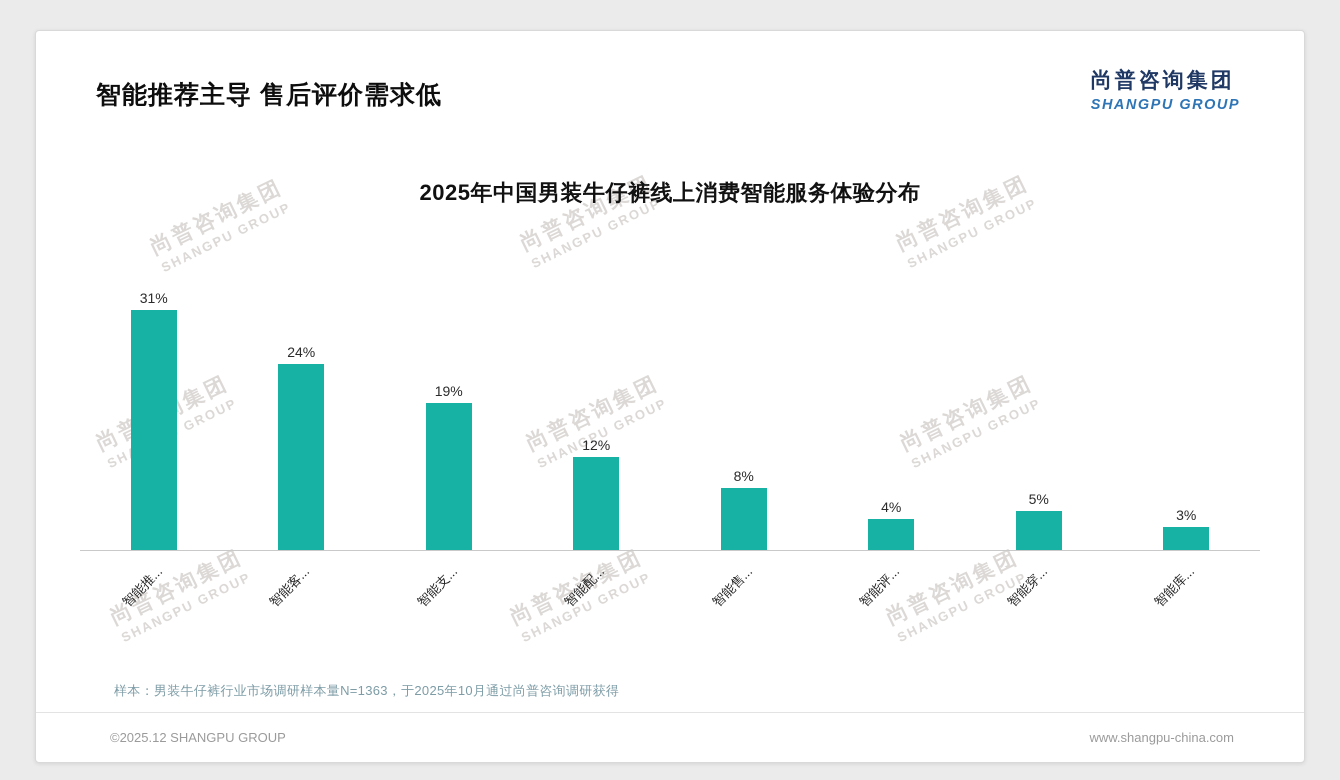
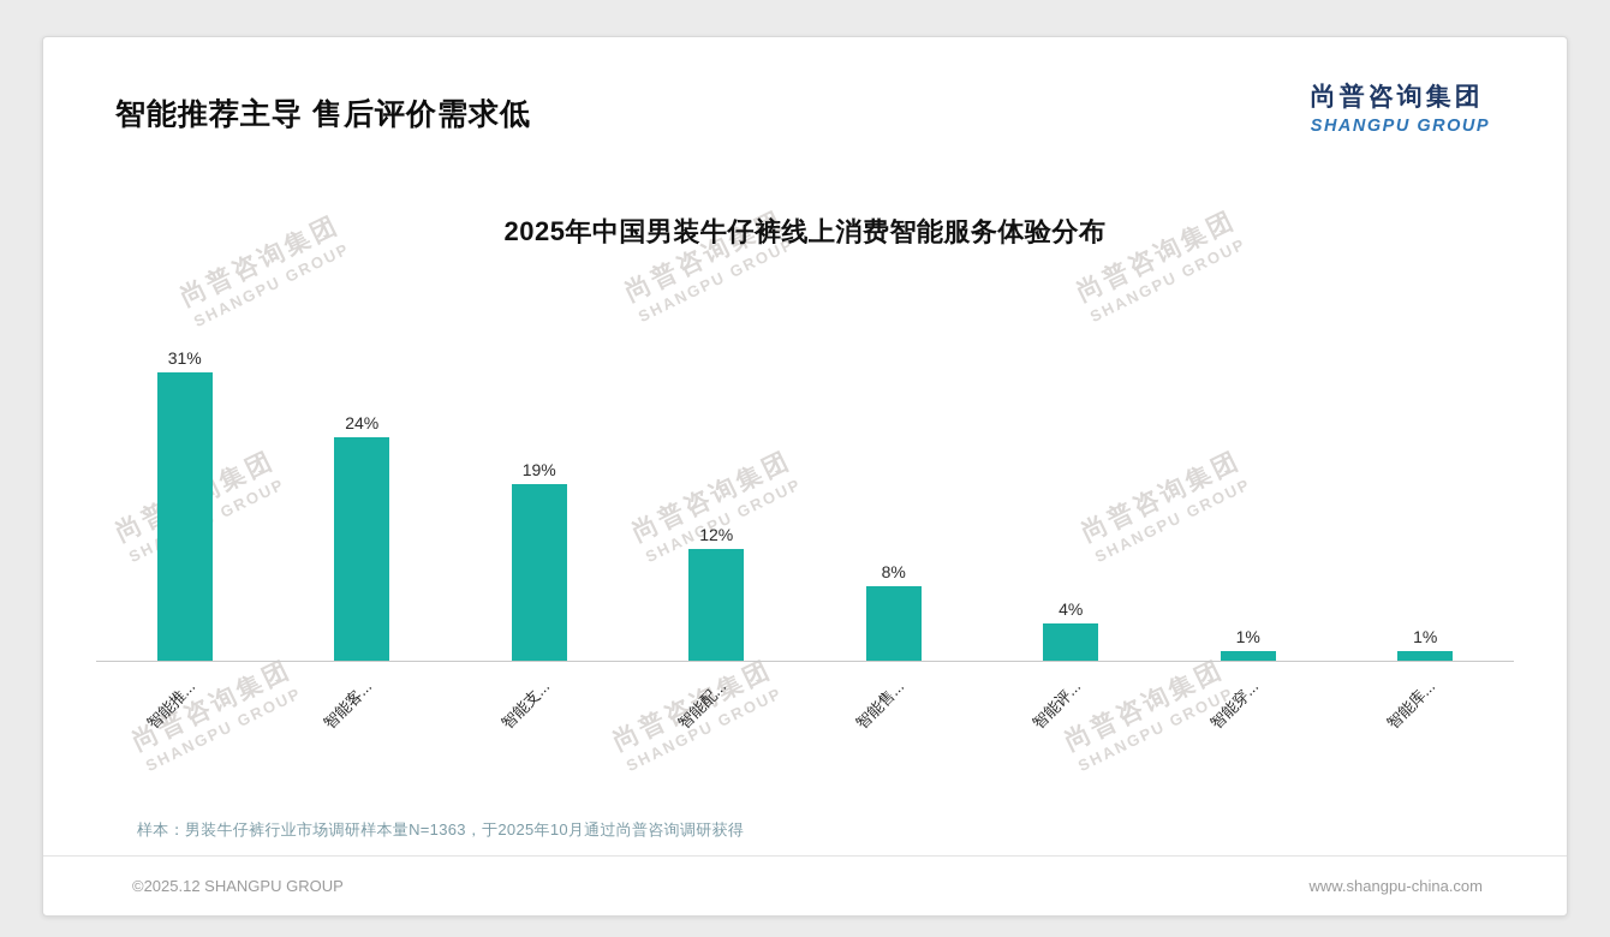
智能穿...: 5% -> 1%
智能库...: 3% -> 1%
